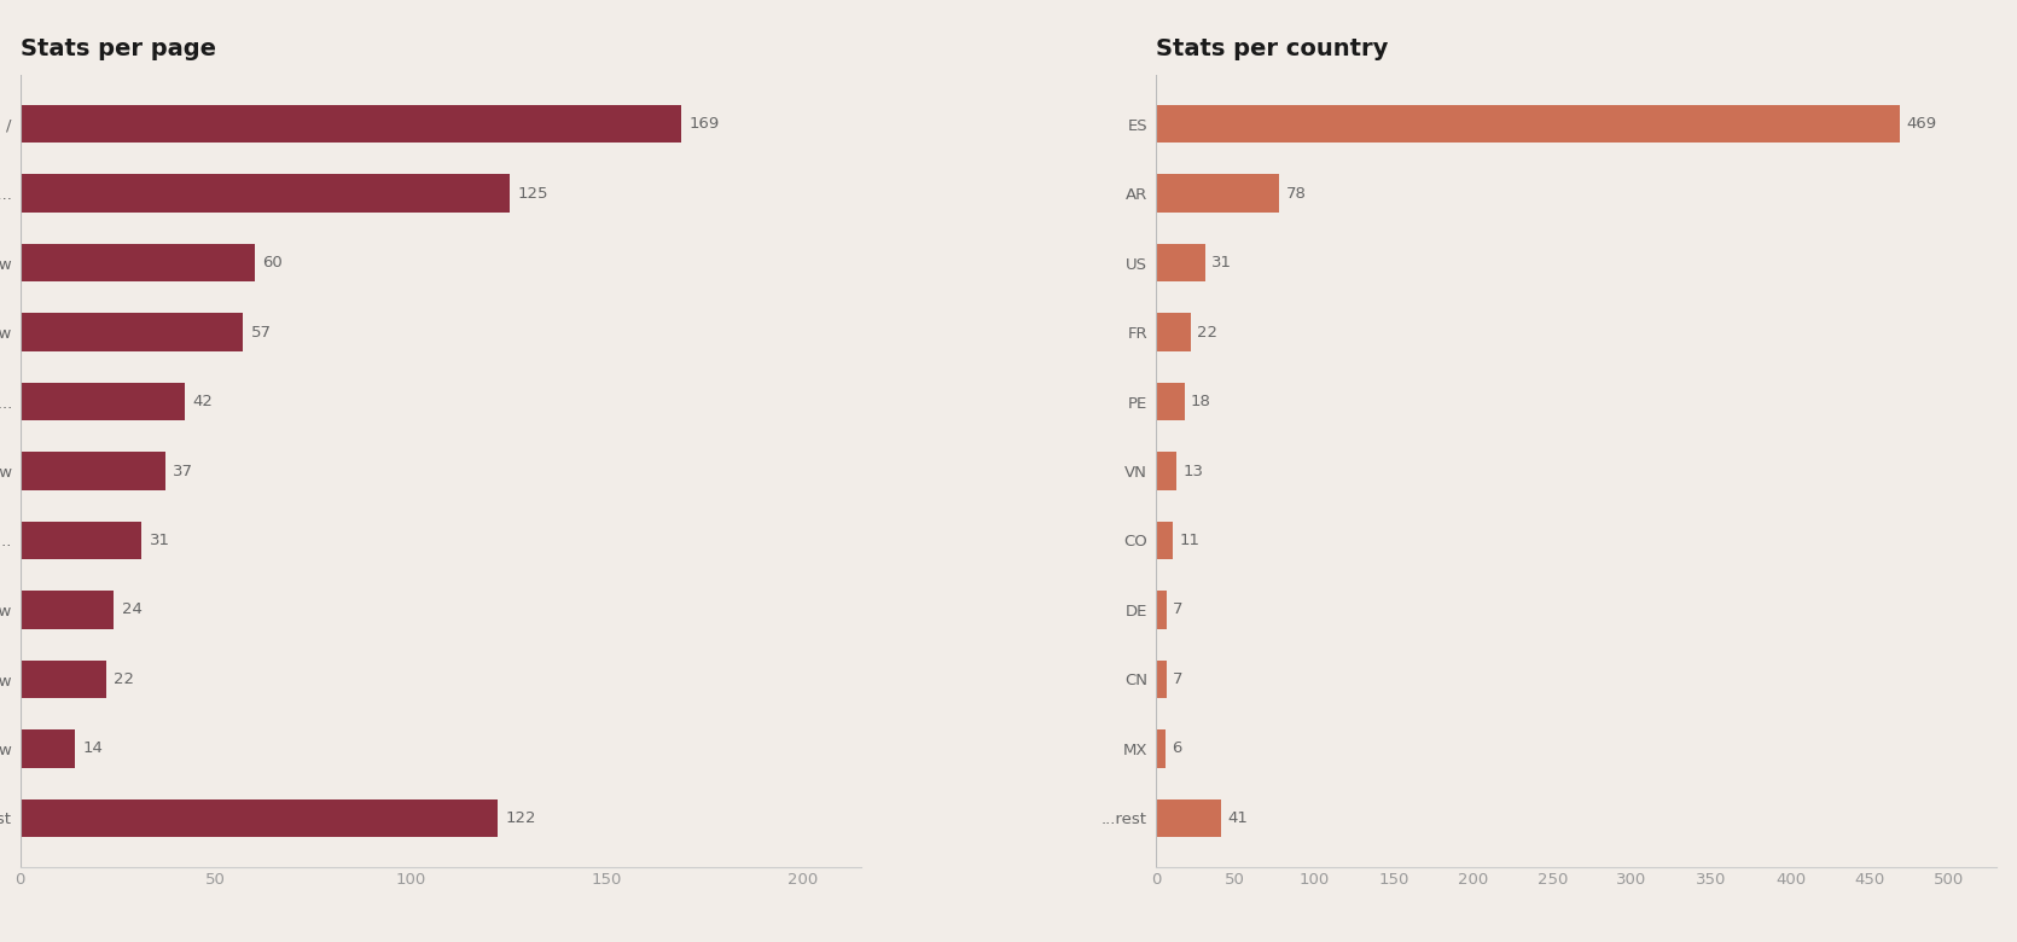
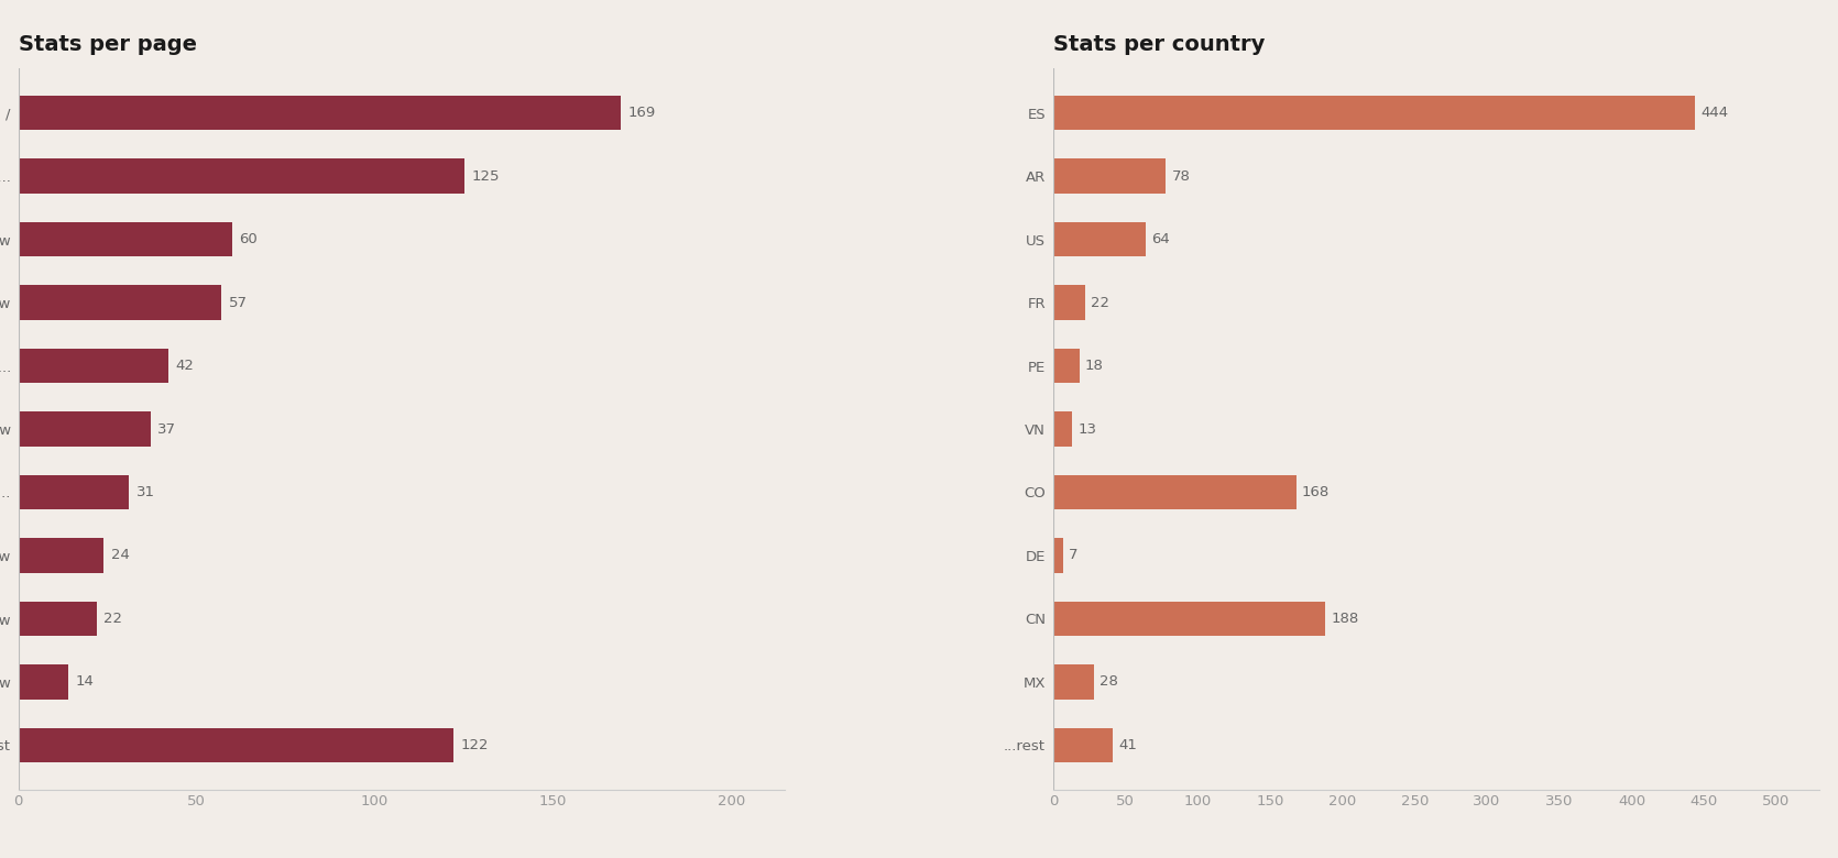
Stats per country/ES: 469 -> 444
Stats per country/US: 31 -> 64
Stats per country/CO: 11 -> 168
Stats per country/CN: 7 -> 188
Stats per country/MX: 6 -> 28
